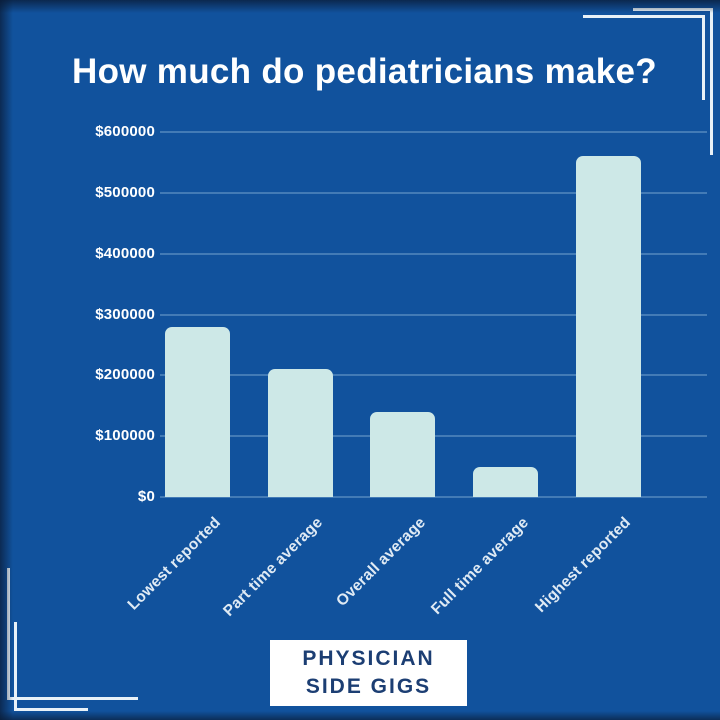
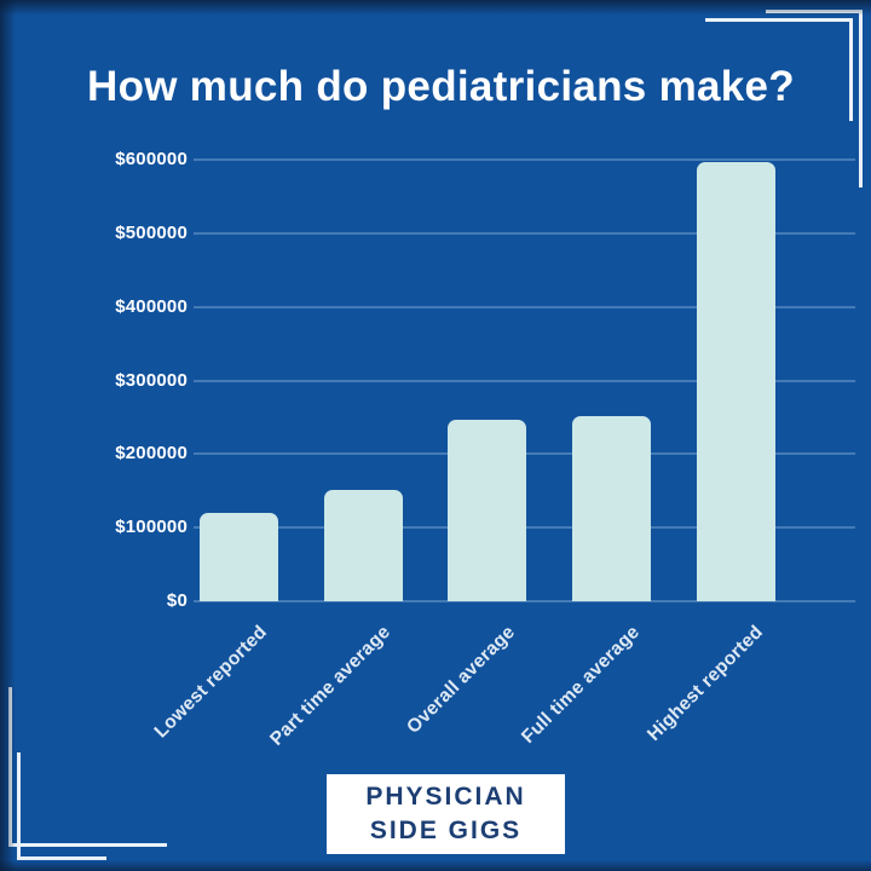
Lowest reported: $280000 -> $120000
Part time average: $210000 -> $150000
Overall average: $140000 -> $250000
Full time average: $50000 -> $250000
Highest reported: $560000 -> $600000
